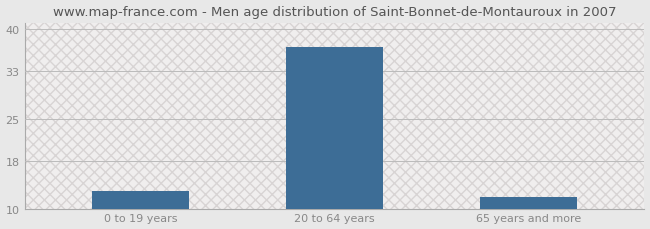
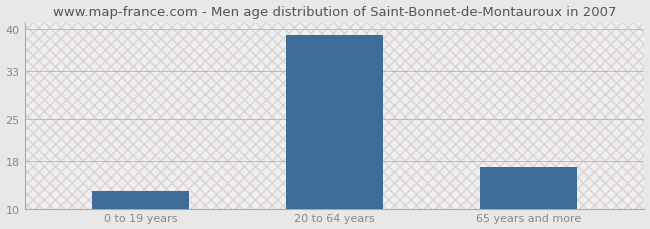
20 to 64 years: 37 -> 39
65 years and more: 12 -> 17
